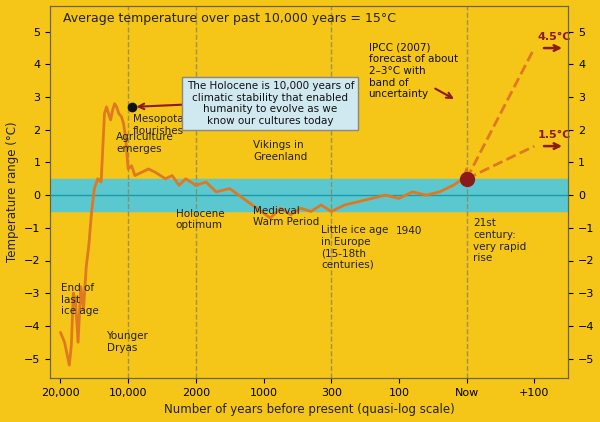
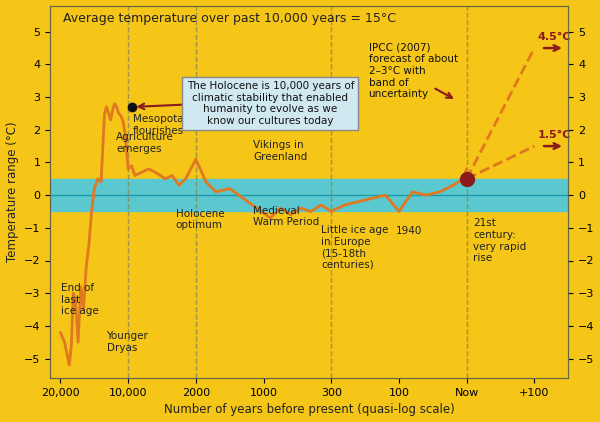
2000: 0.3 -> 1.1
100: -0.1 -> -0.5
